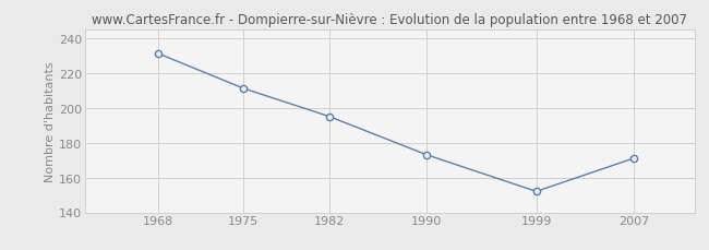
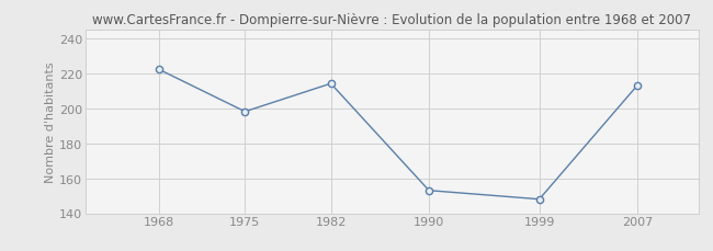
1968: 231 -> 222
1975: 211 -> 198
1982: 195 -> 214
1990: 173 -> 153
1999: 152 -> 148
2007: 171 -> 213
